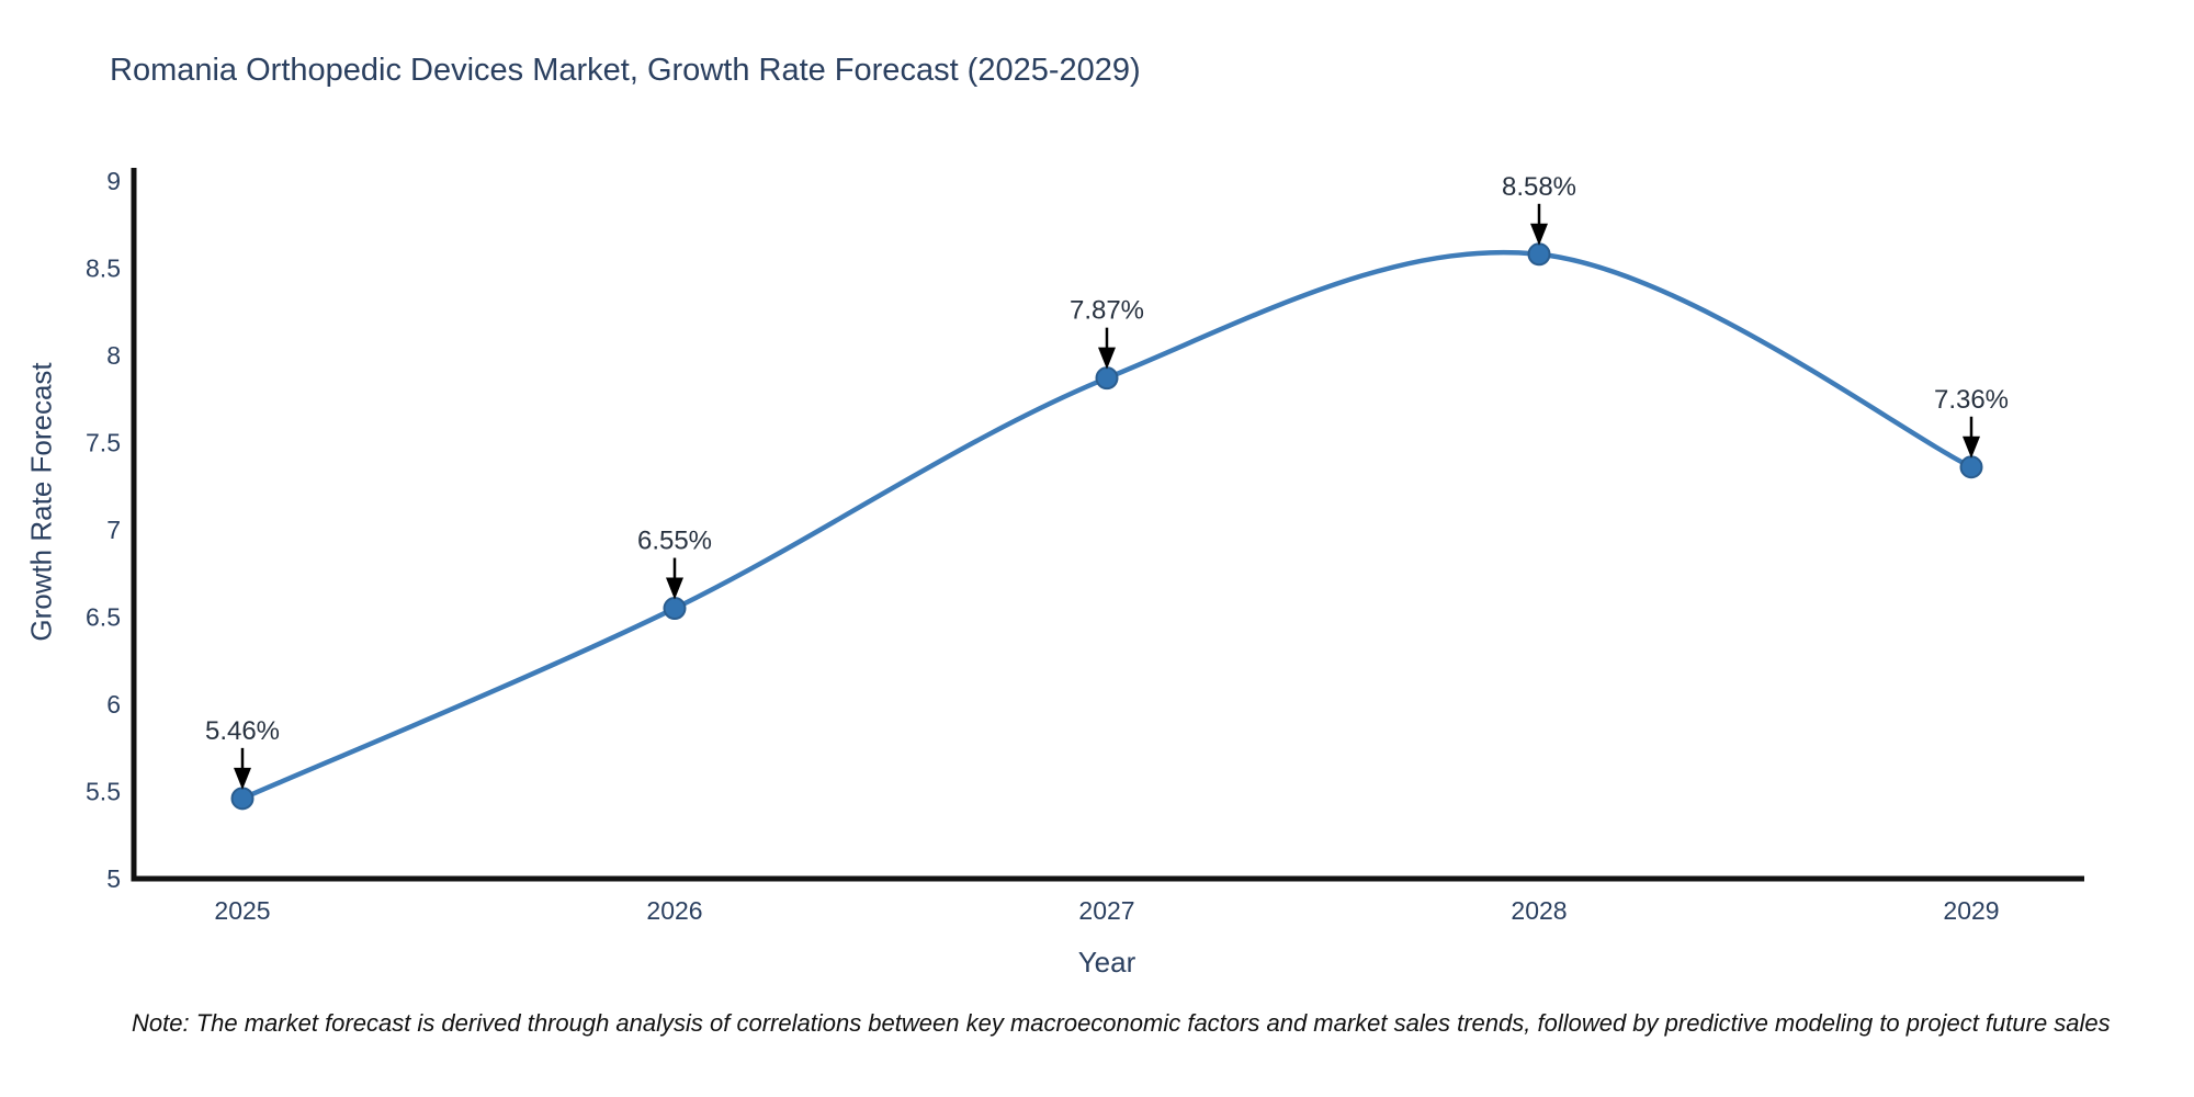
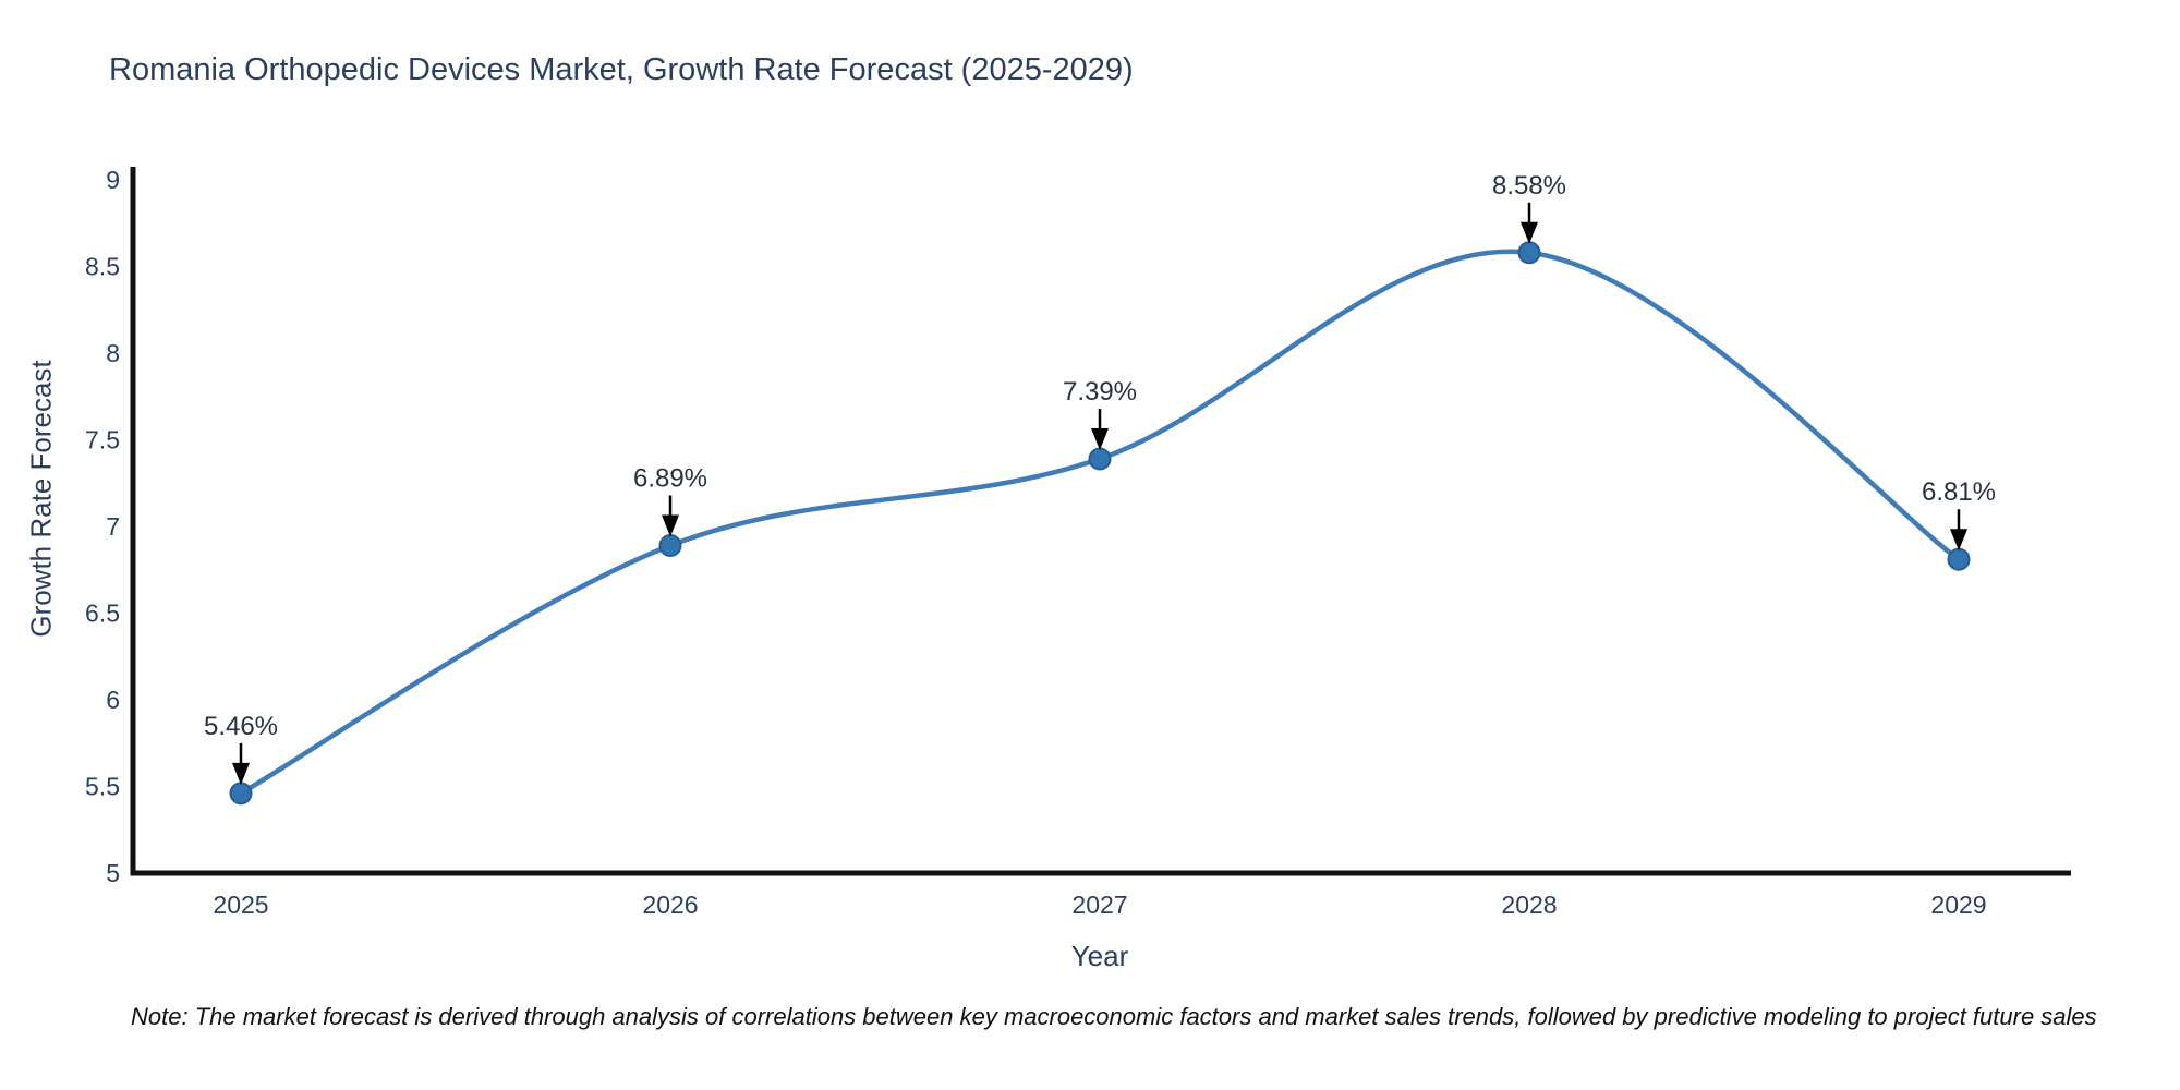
2026: 6.55% -> 6.89%
2027: 7.87% -> 7.39%
2029: 7.36% -> 6.81%
